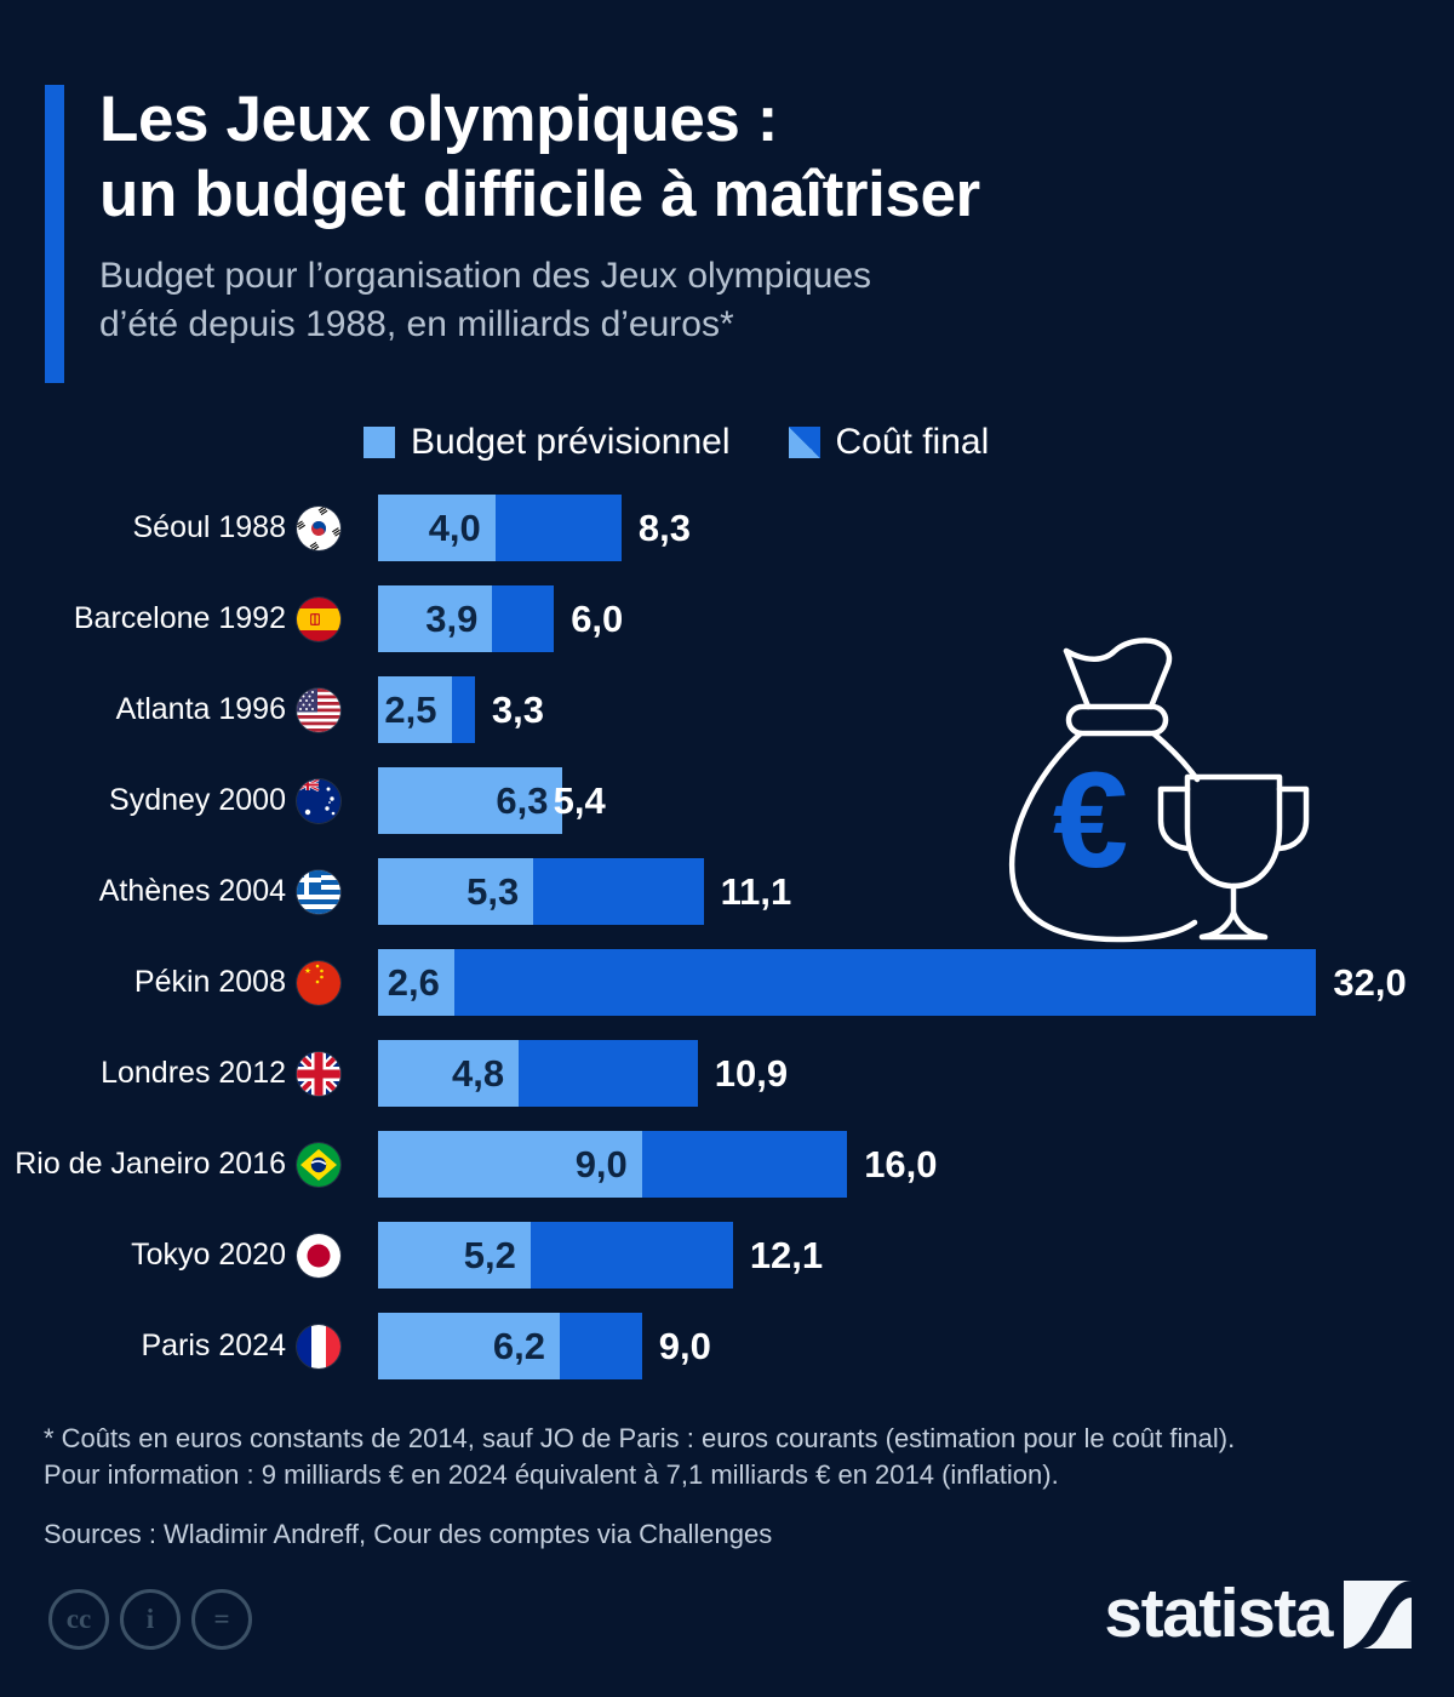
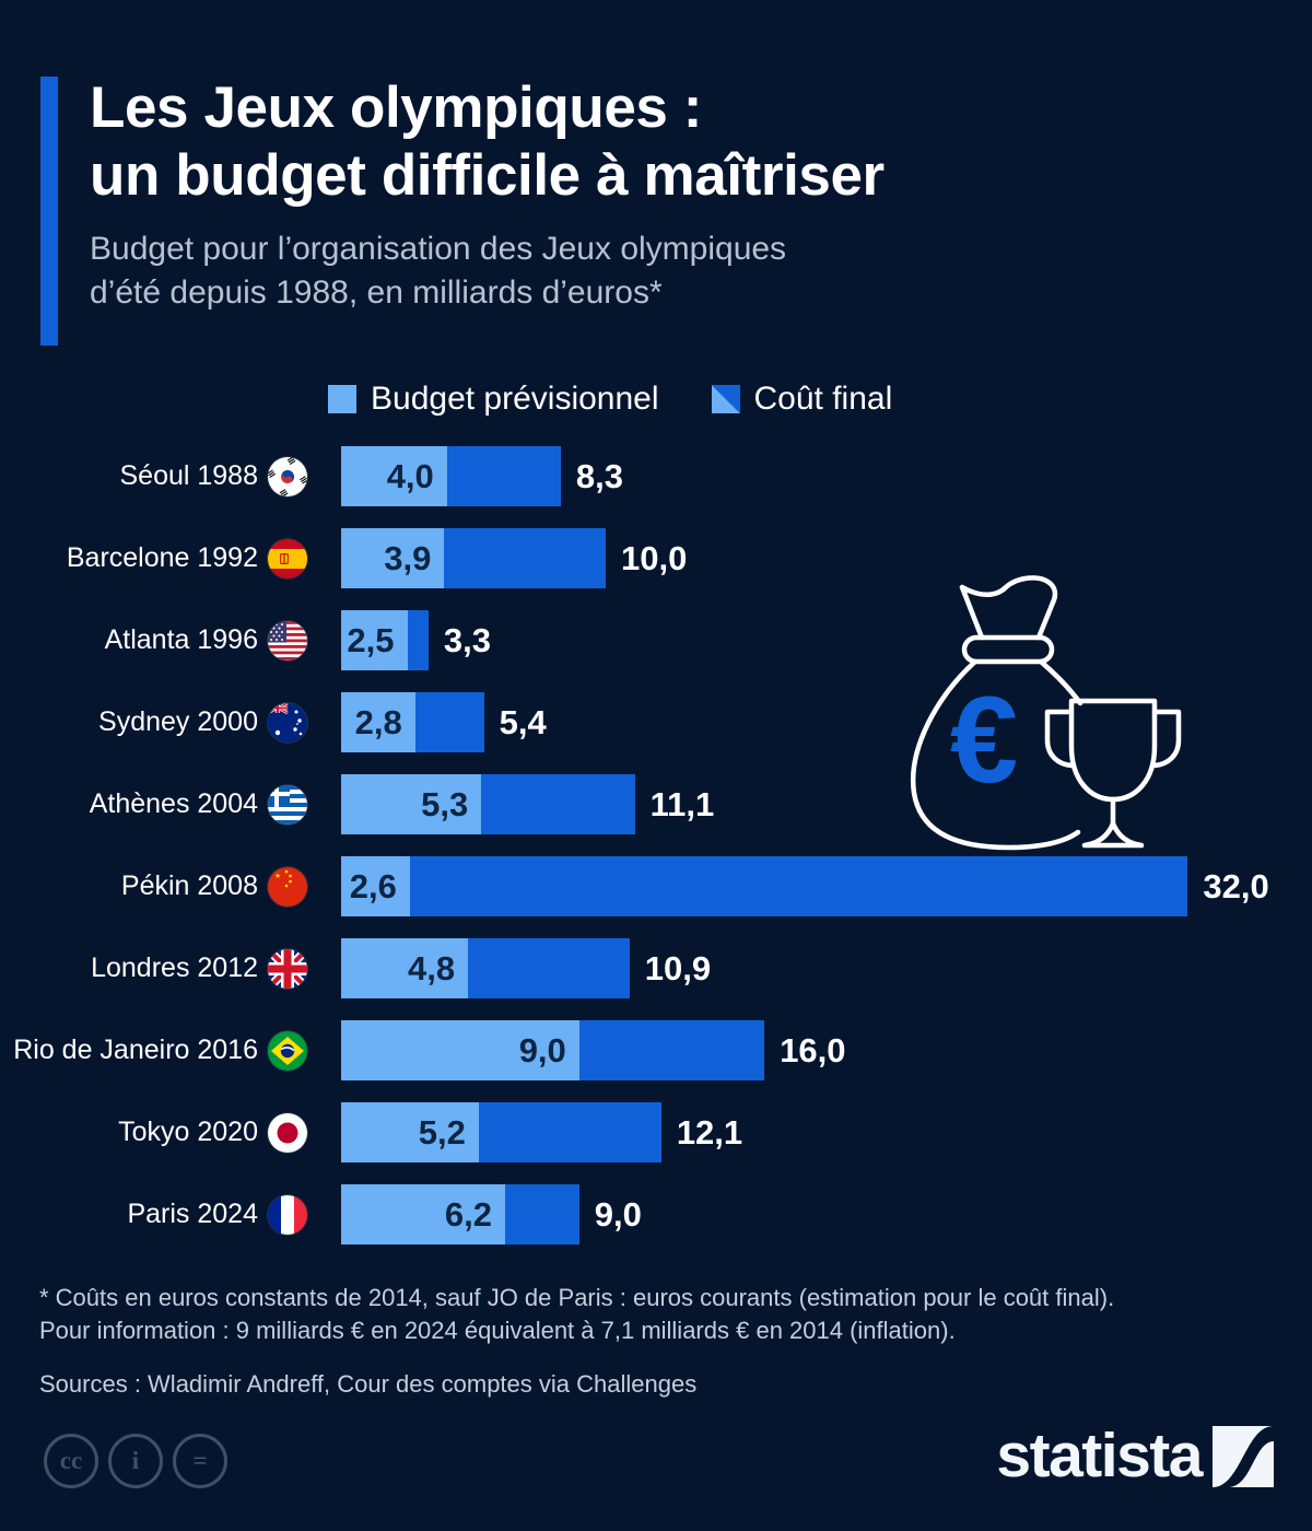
Coût final/Barcelone 1992: 6,0 -> 10,0
Budget prévisionnel/Sydney 2000: 6,3 -> 2,8
